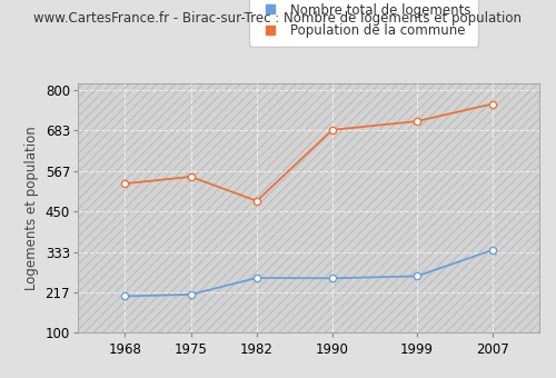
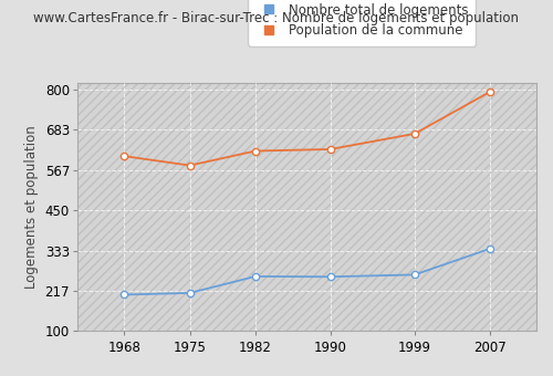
Population de la commune/1968: 530 -> 607
Population de la commune/1975: 550 -> 580
Population de la commune/1982: 480 -> 622
Population de la commune/1990: 685 -> 627
Population de la commune/1999: 710 -> 672
Population de la commune/2007: 760 -> 793
